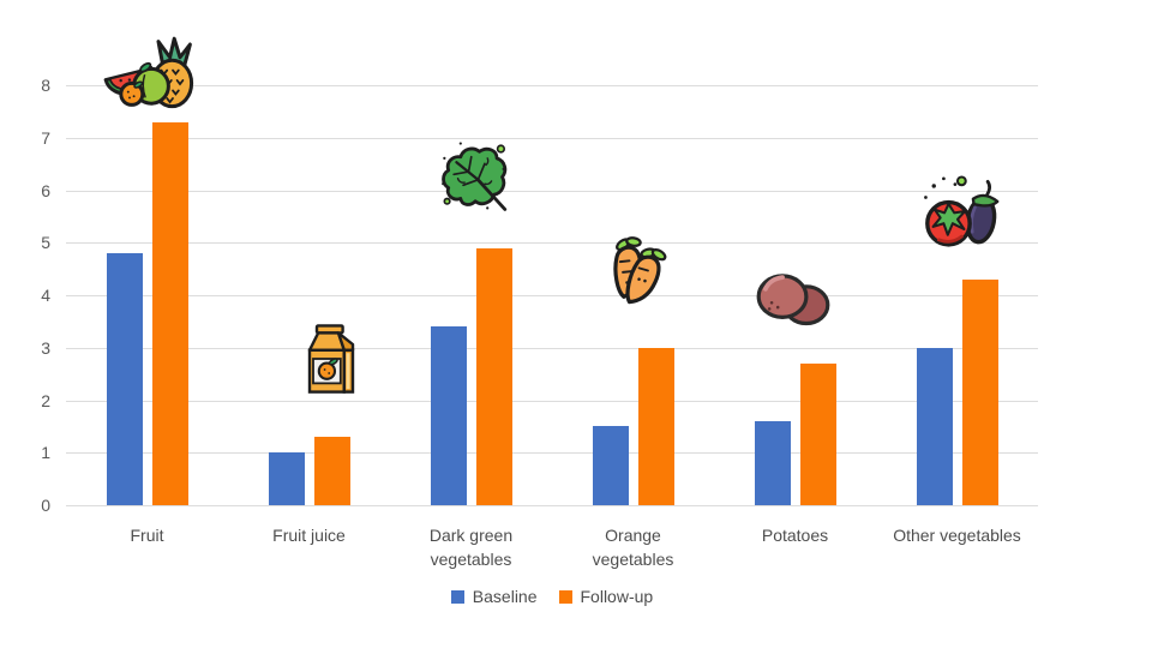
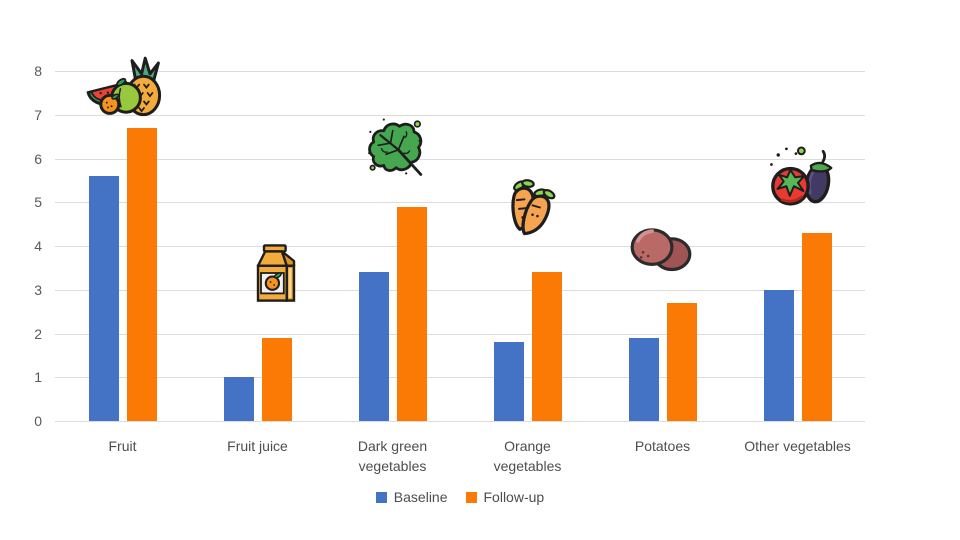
Baseline/Fruit: 4.8 -> 5.6
Follow-up/Fruit: 7.3 -> 6.7
Follow-up/Fruit juice: 1.3 -> 1.9
Baseline/Orange vegetables: 1.5 -> 1.8
Follow-up/Orange vegetables: 3.0 -> 3.4
Baseline/Potatoes: 1.6 -> 1.9
